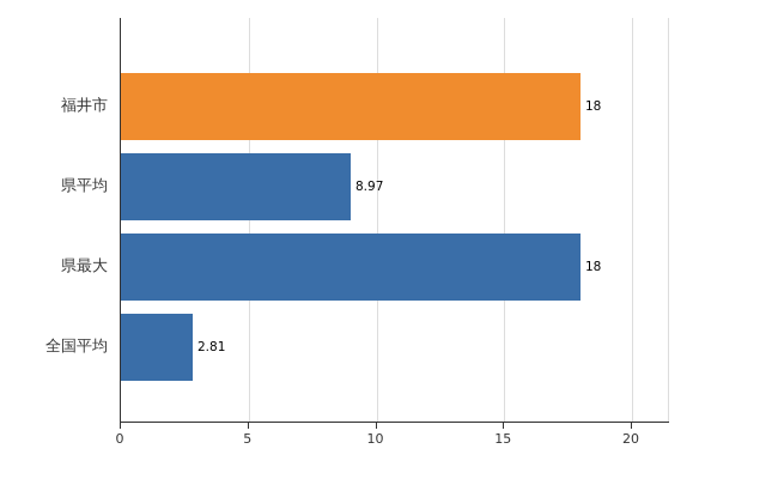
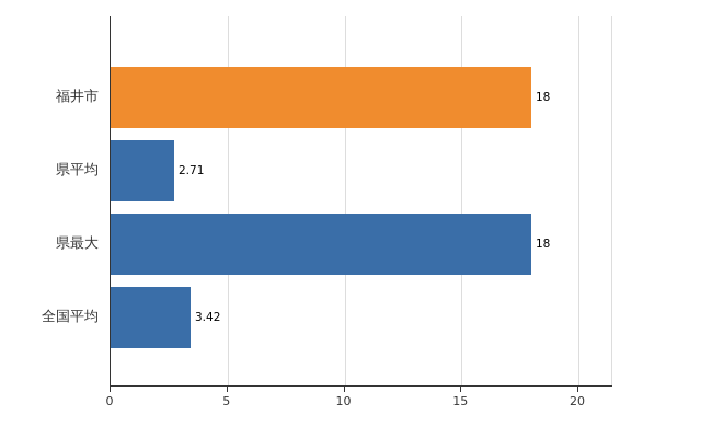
県平均: 8.97 -> 2.71
全国平均: 2.81 -> 3.42
